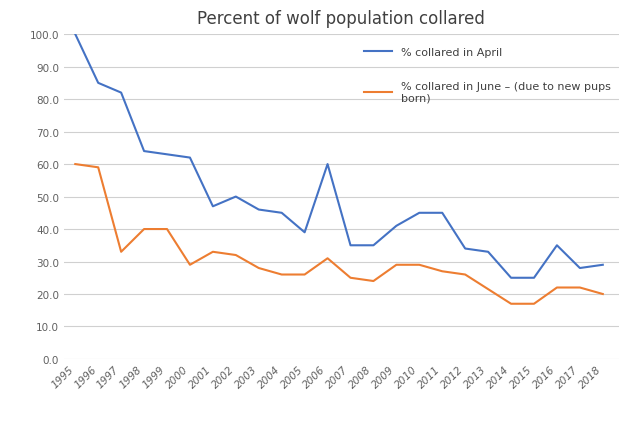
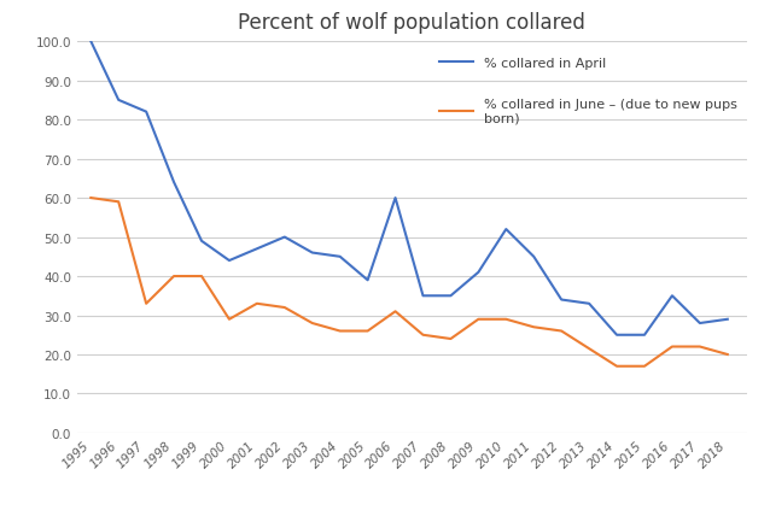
% collared in April/1999: 63 -> 49
% collared in April/2000: 62 -> 44
% collared in April/2010: 45 -> 52
